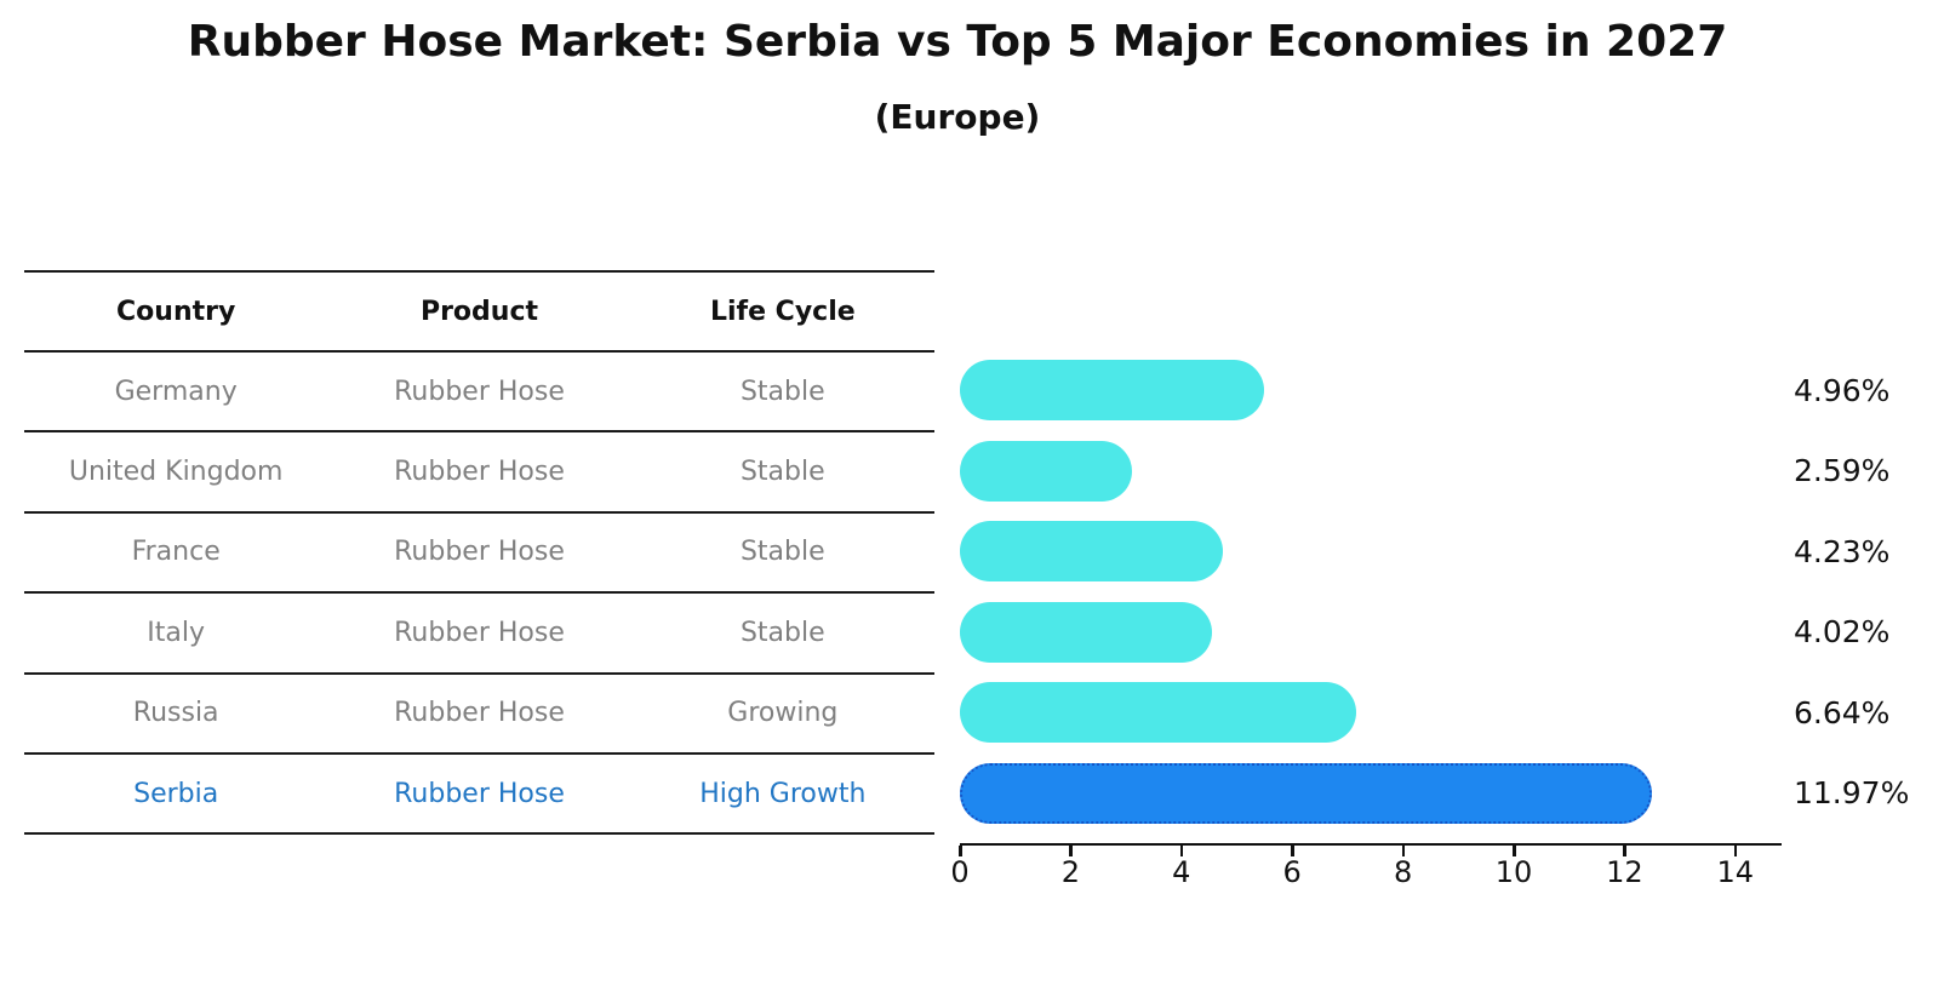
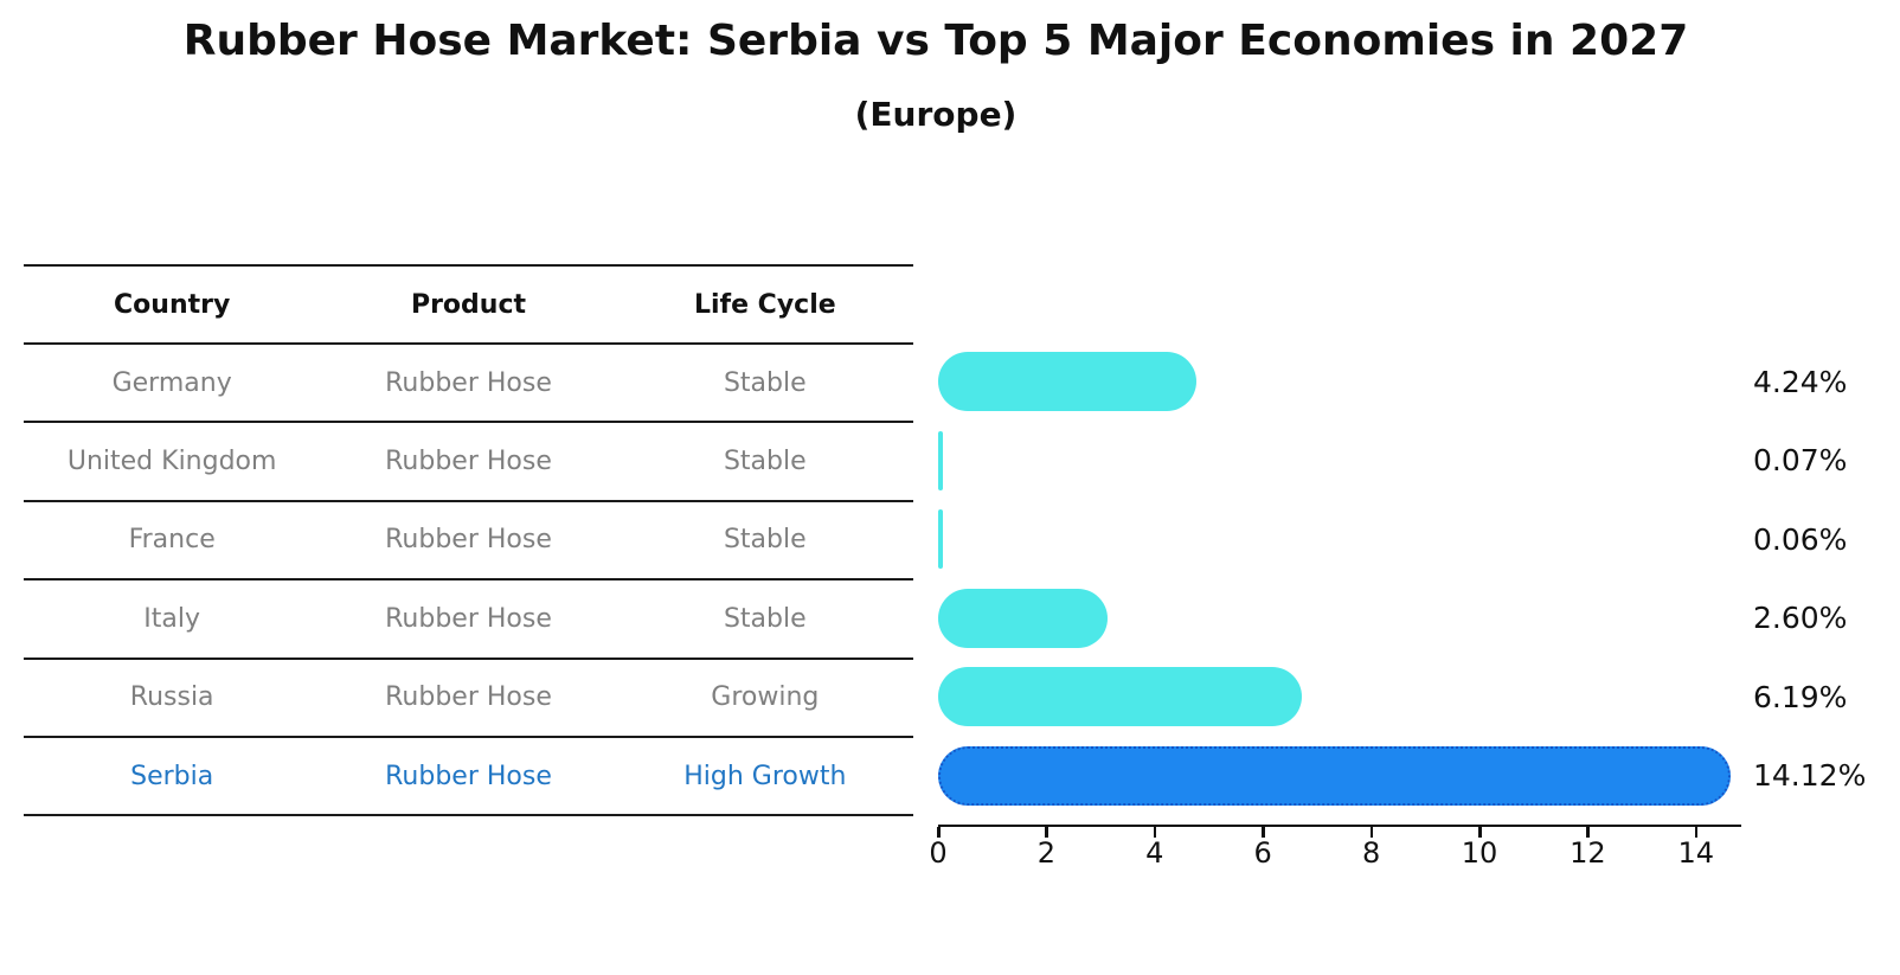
Germany: 4.96% -> 4.24%
United Kingdom: 2.59% -> 0.07%
France: 4.23% -> 0.06%
Italy: 4.02% -> 2.60%
Russia: 6.64% -> 6.19%
Serbia: 11.97% -> 14.12%
